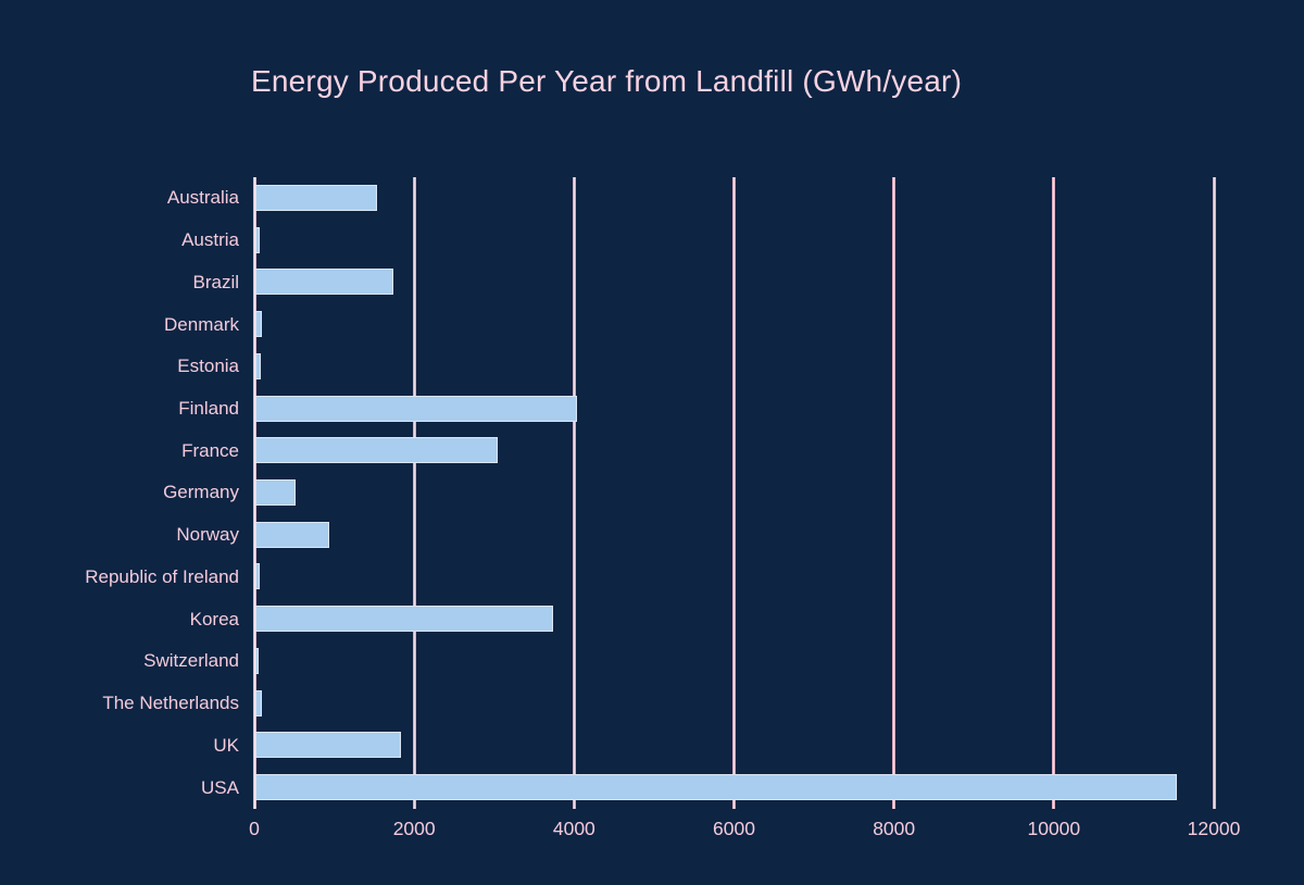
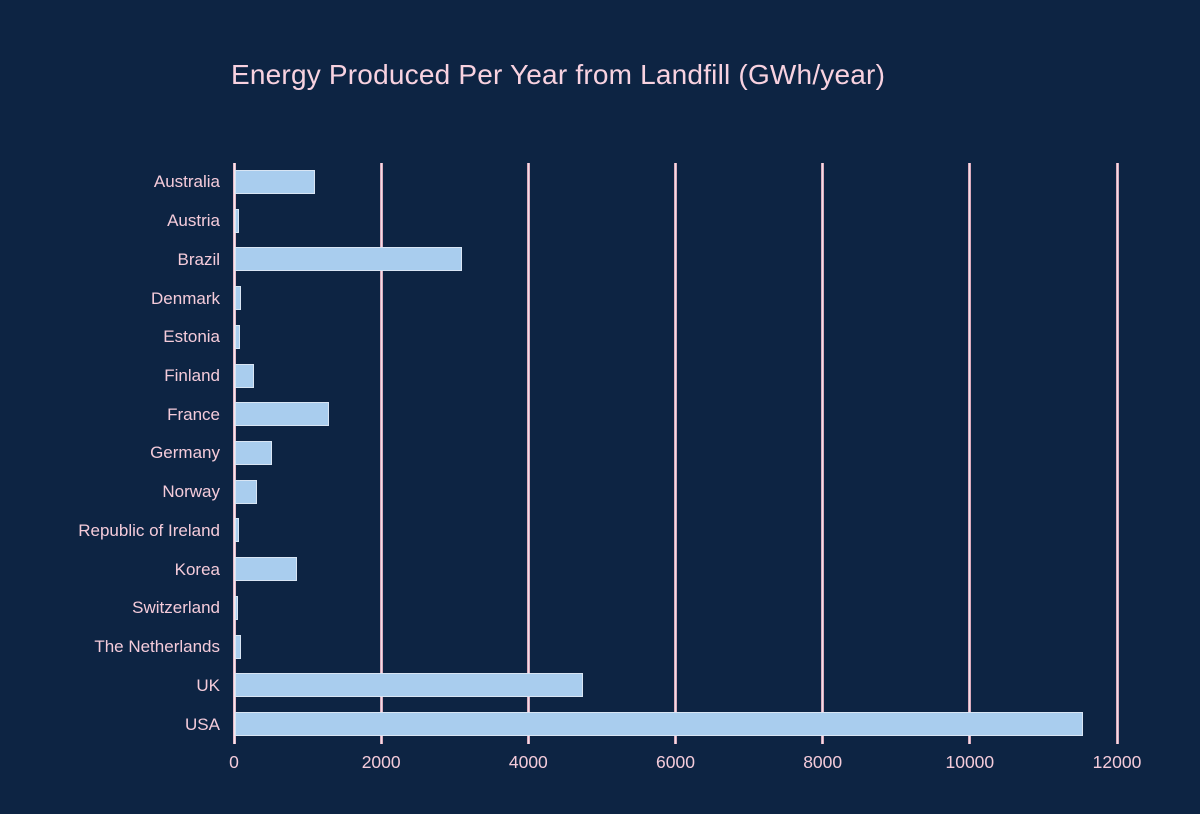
Australia: 1500 -> 1100
Brazil: 1700 -> 3100
Finland: 4000 -> 200
France: 3000 -> 1200
Norway: 900 -> 300
Korea: 3700 -> 800
UK: 1800 -> 4700
